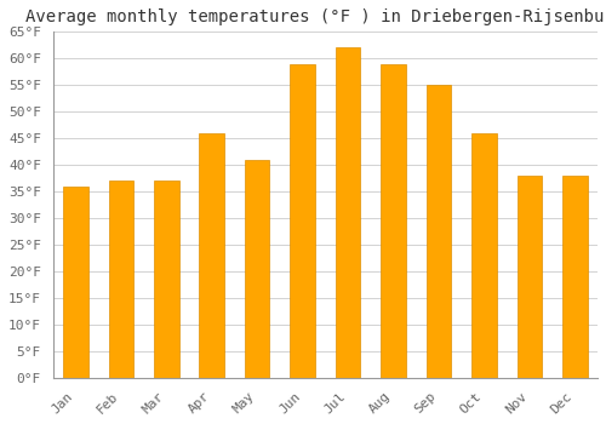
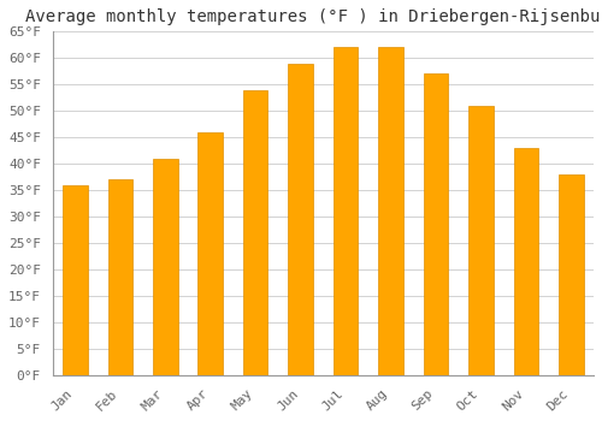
Mar: 37°F -> 41°F
May: 41°F -> 54°F
Aug: 59°F -> 62°F
Sep: 55°F -> 57°F
Oct: 46°F -> 51°F
Nov: 38°F -> 43°F
